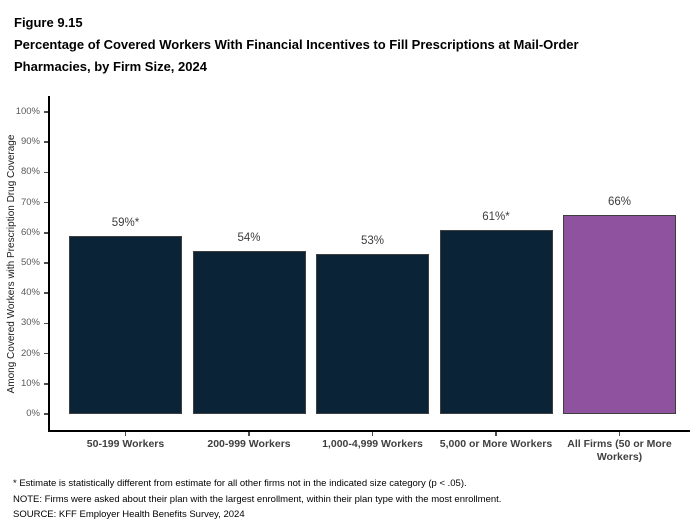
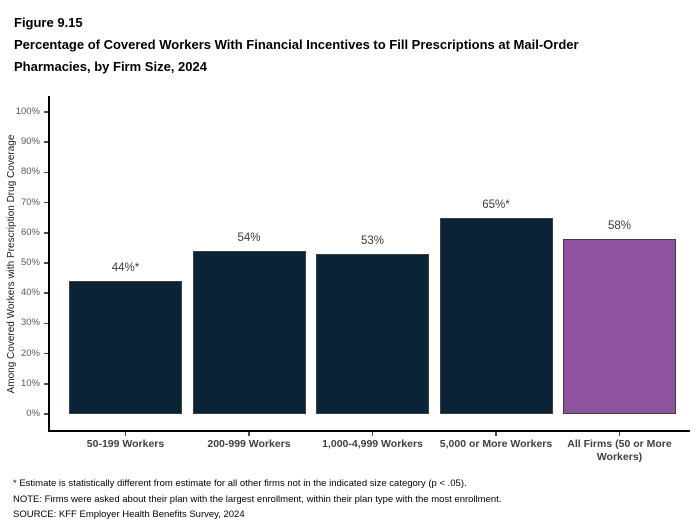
50-199 Workers: 59 -> 44
5,000 or More Workers: 61 -> 65
All Firms (50 or More Workers): 66% -> 58%
